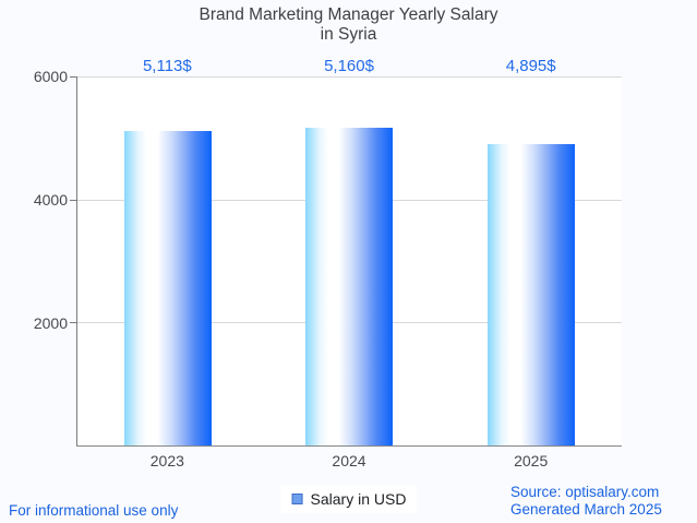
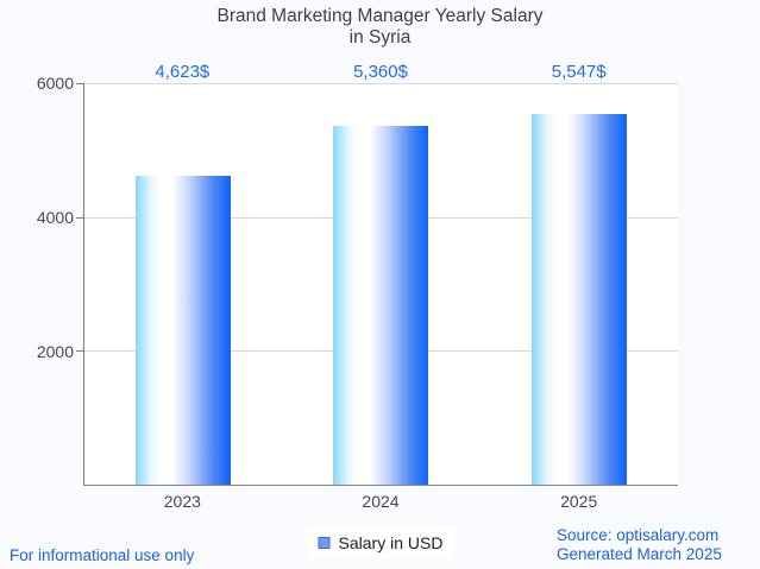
2023: 5,113 -> 4,623
2024: 5,160 -> 5,360
2025: 4,895 -> 5,547
